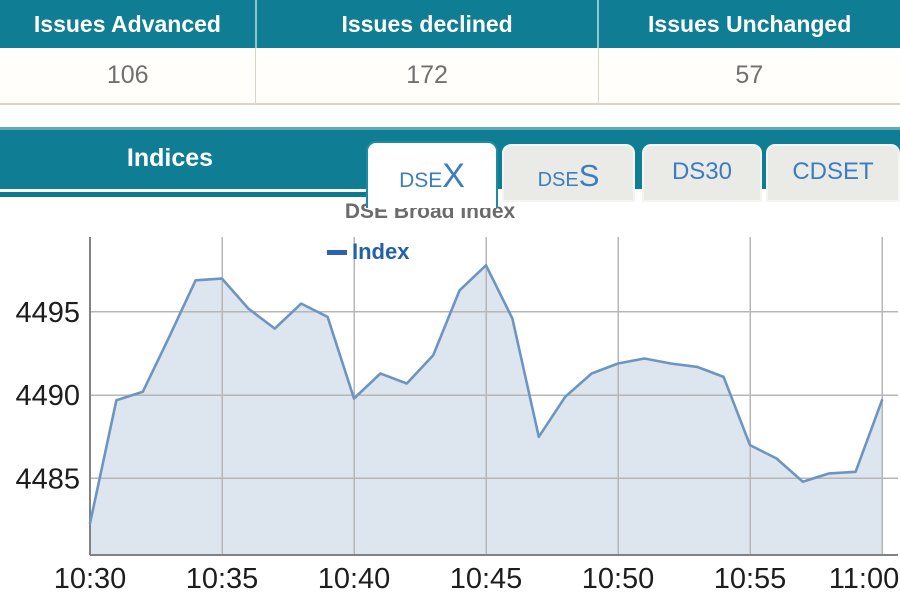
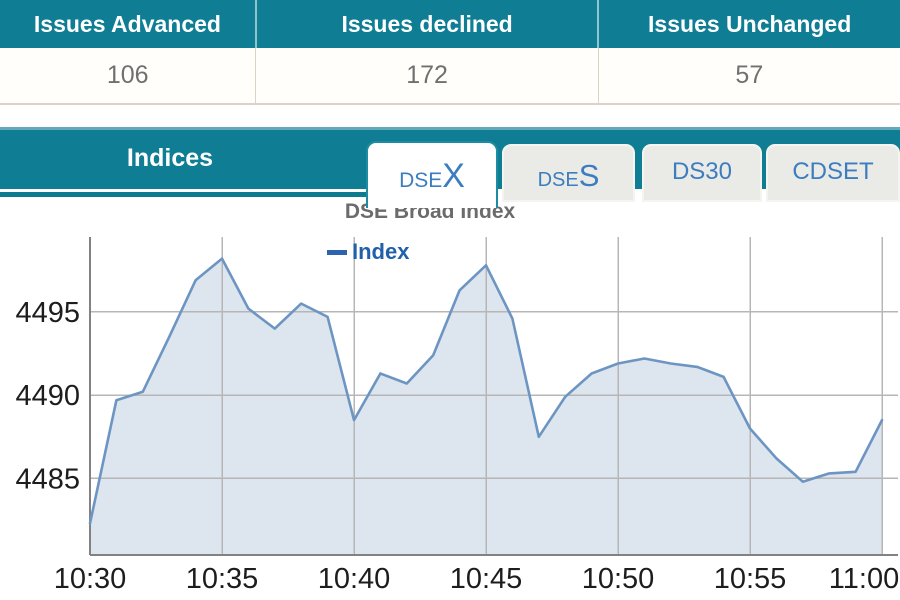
10:35: 4497.0 -> 4498.2
10:40: 4489.8 -> 4488.5
10:55: 4487.0 -> 4488.0
11:00: 4489.7 -> 4488.5
